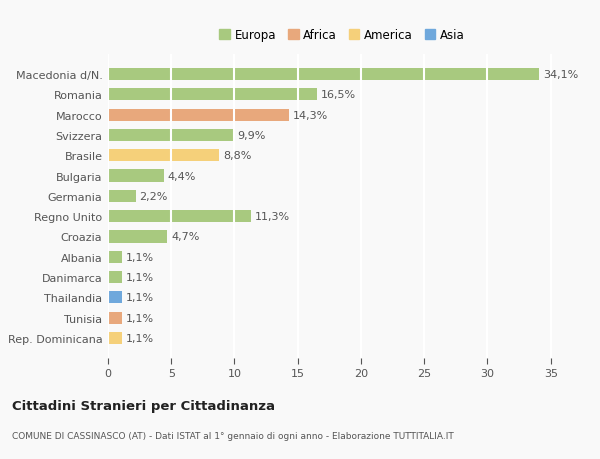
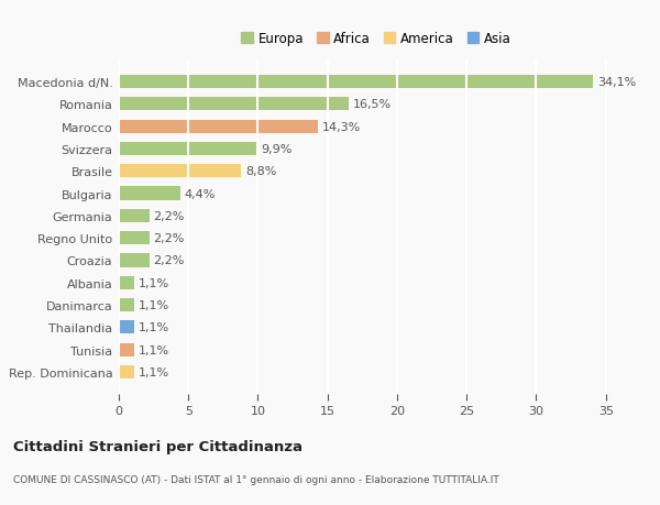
Regno Unito: 11,3% -> 2,2%
Croazia: 4,7% -> 2,2%
